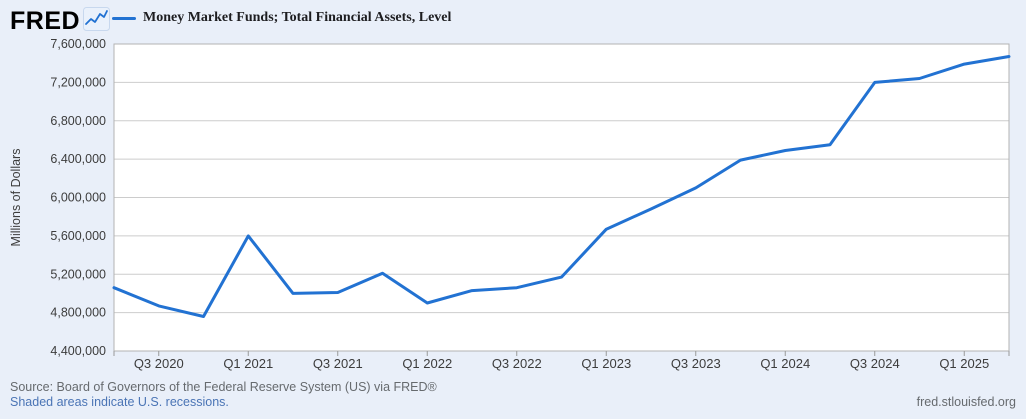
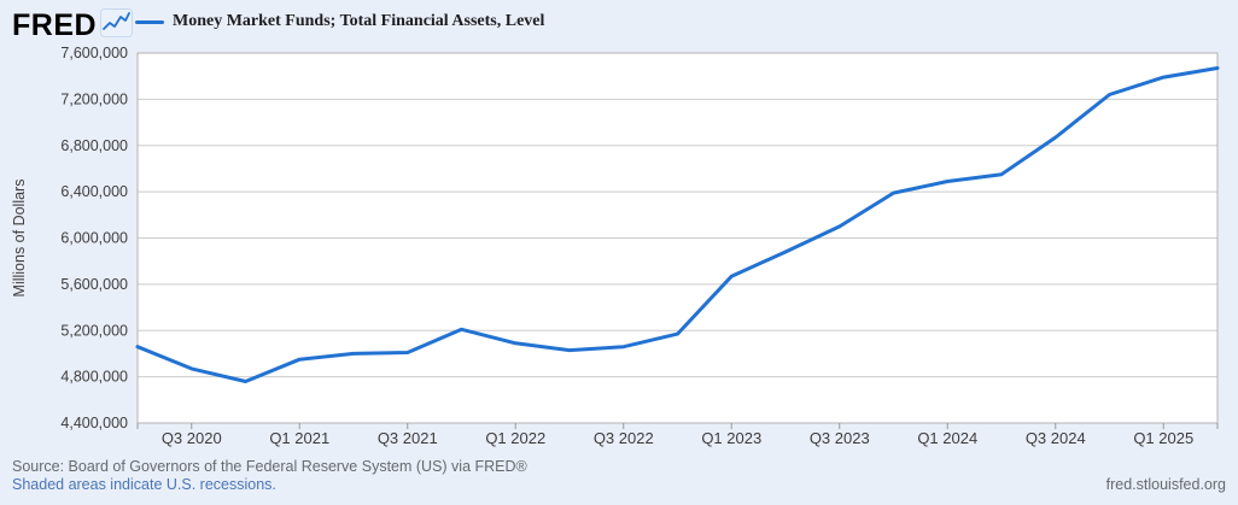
Q1 2021: 5600000 -> 5000000
Q1 2022: 4900000 -> 5100000
Q3 2024: 7200000 -> 6900000
